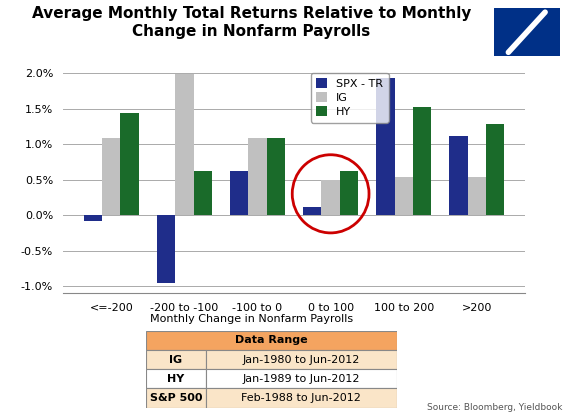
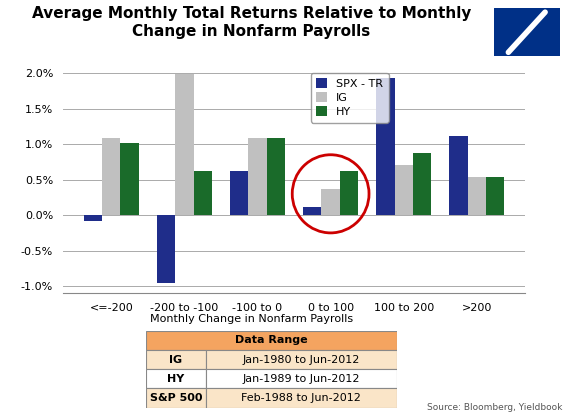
HY/<=-200: 1.44% -> 1.02%
IG/0 to 100: 0.50% -> 0.37%
IG/100 to 200: 0.54% -> 0.70%
HY/100 to 200: 1.52% -> 0.88%
HY/>200: 1.28% -> 0.53%
